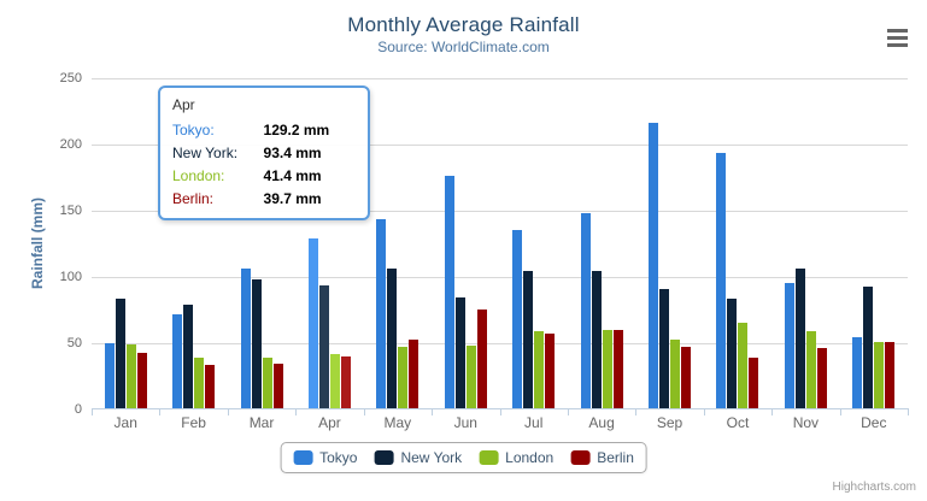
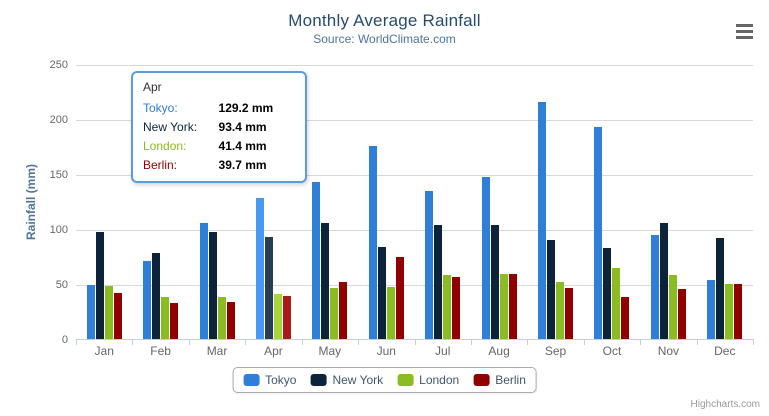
New York/Jan: 84 -> 98
